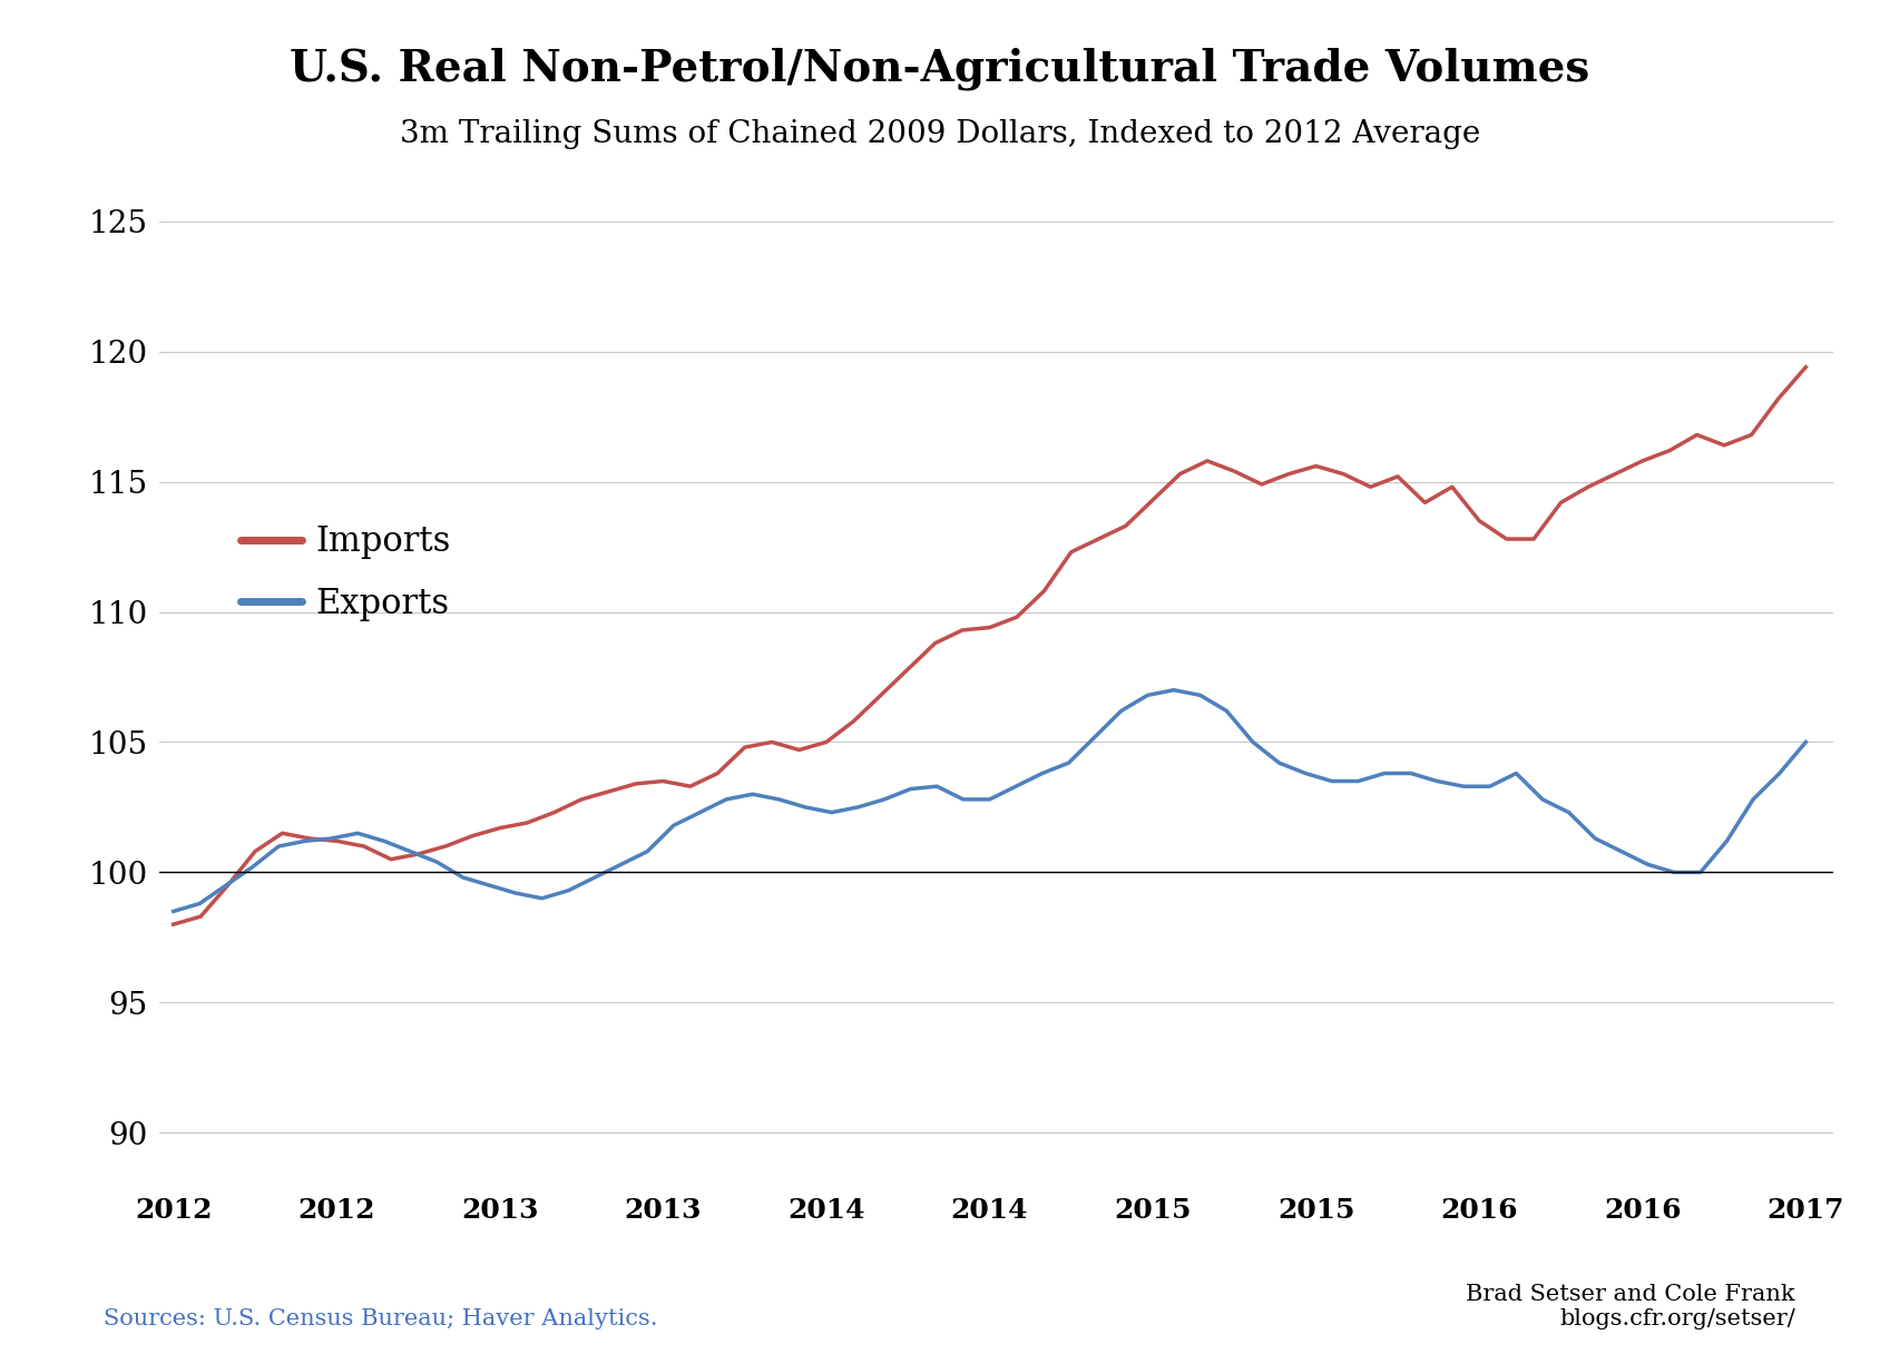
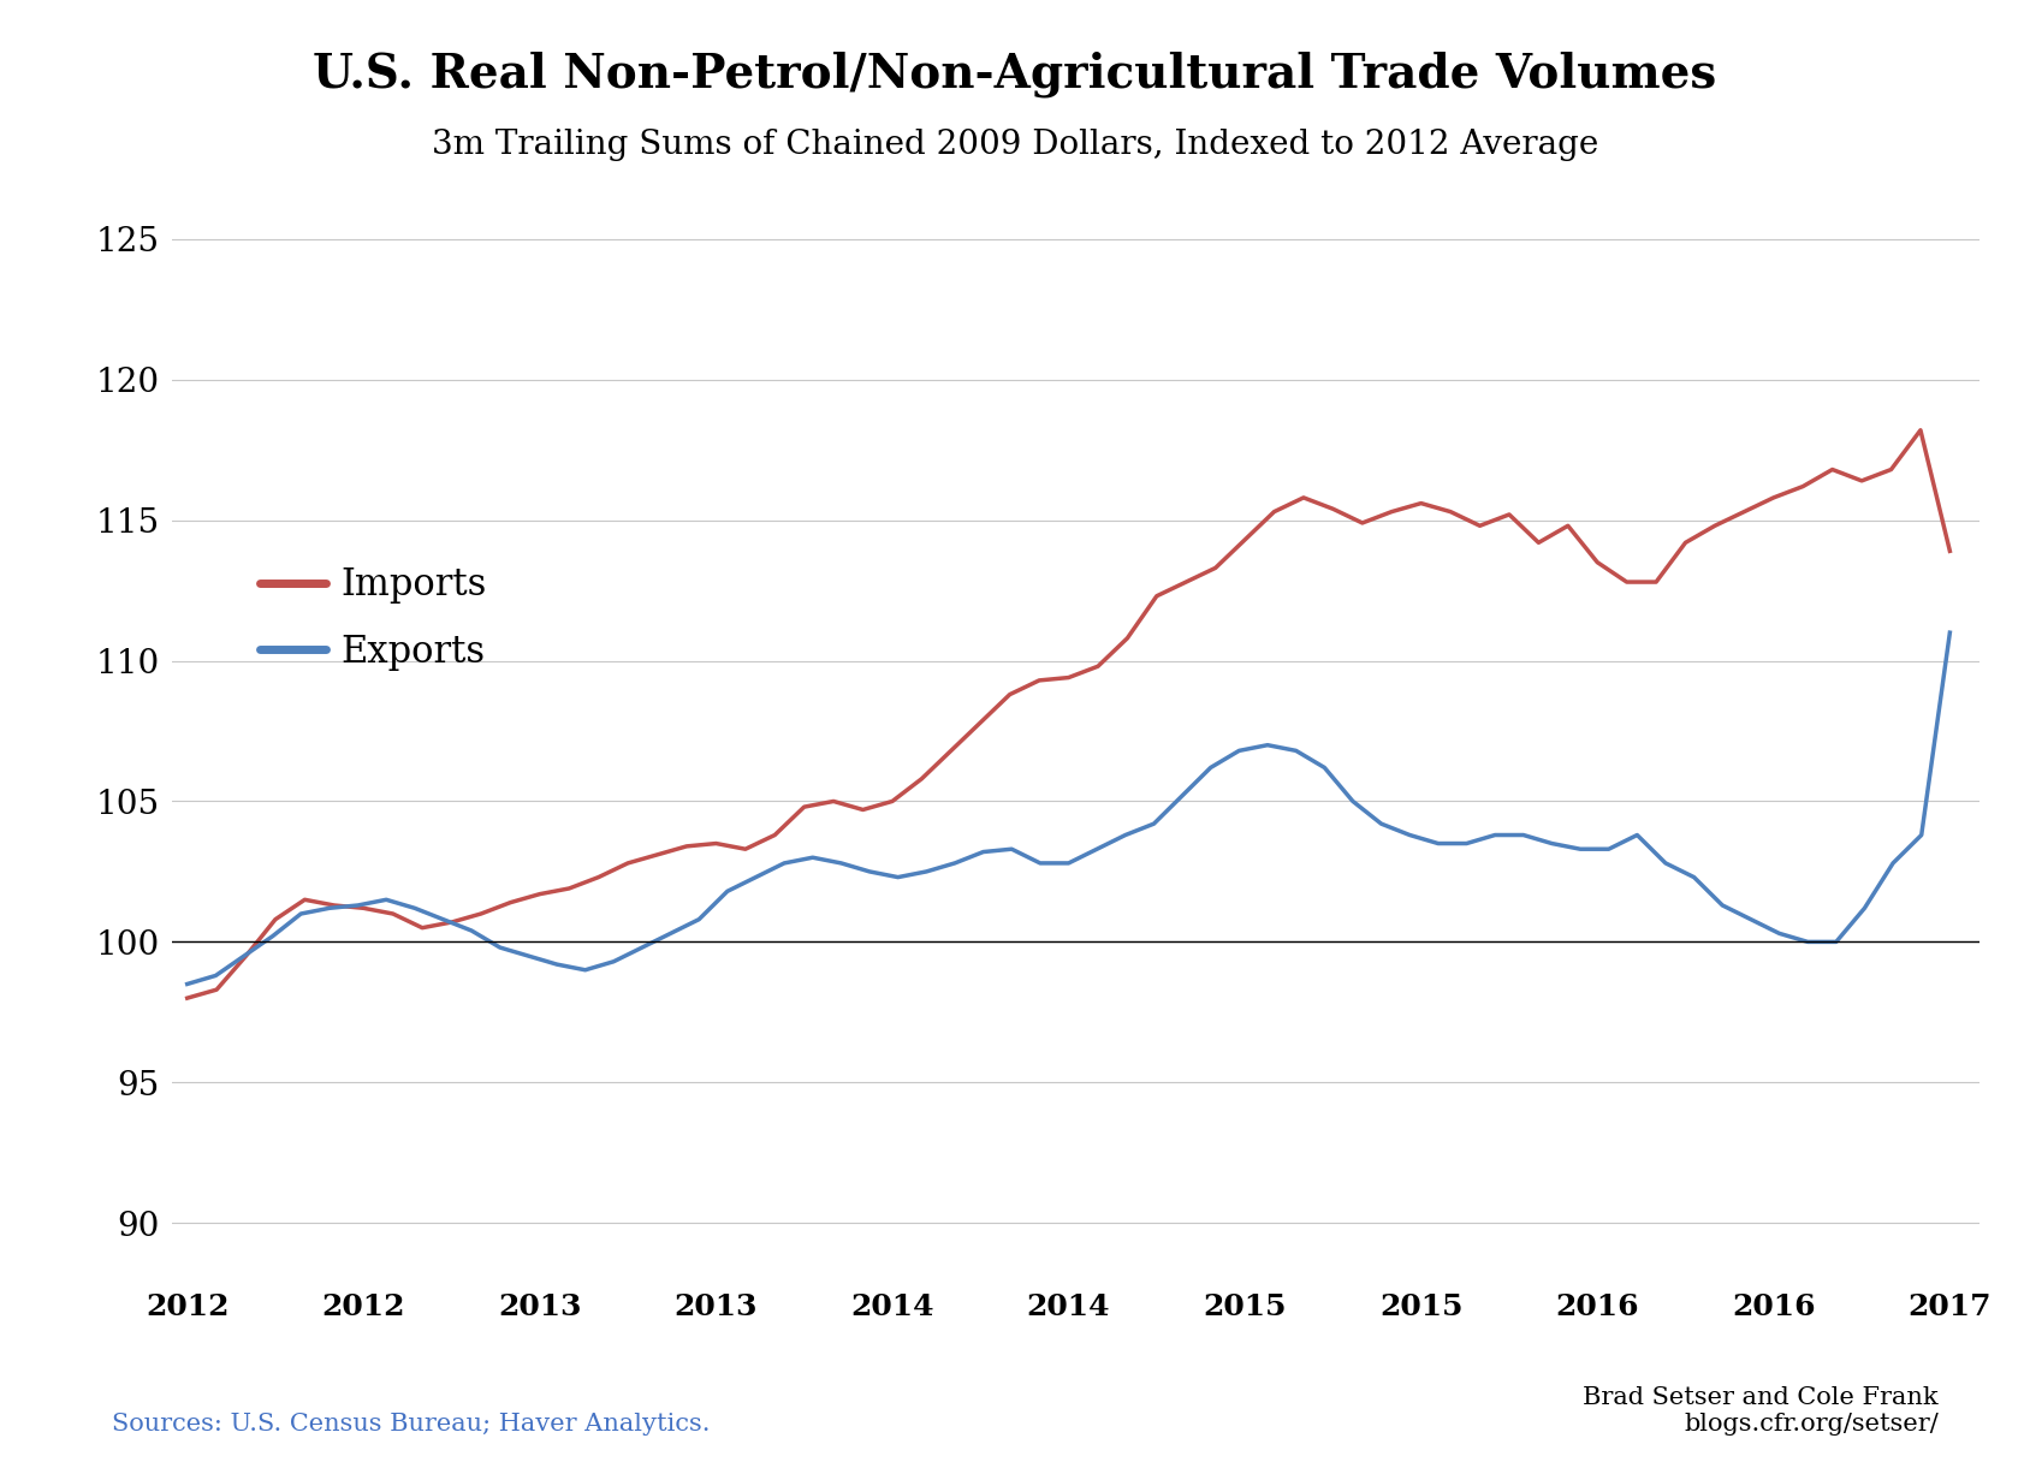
Imports/2017: 119.4 -> 113.9
Exports/2017: 105.0 -> 111.0
